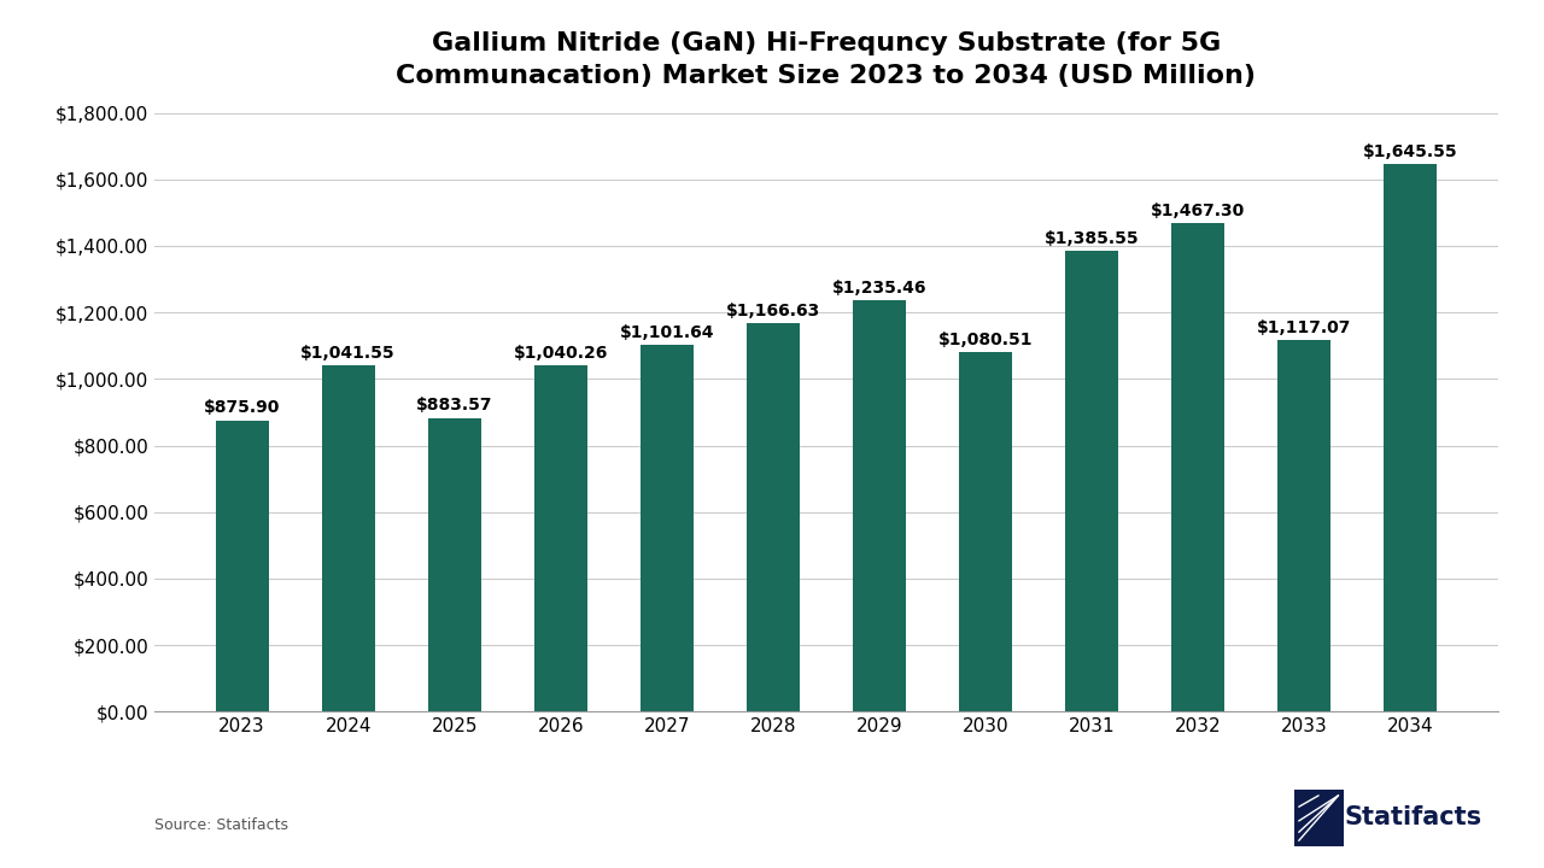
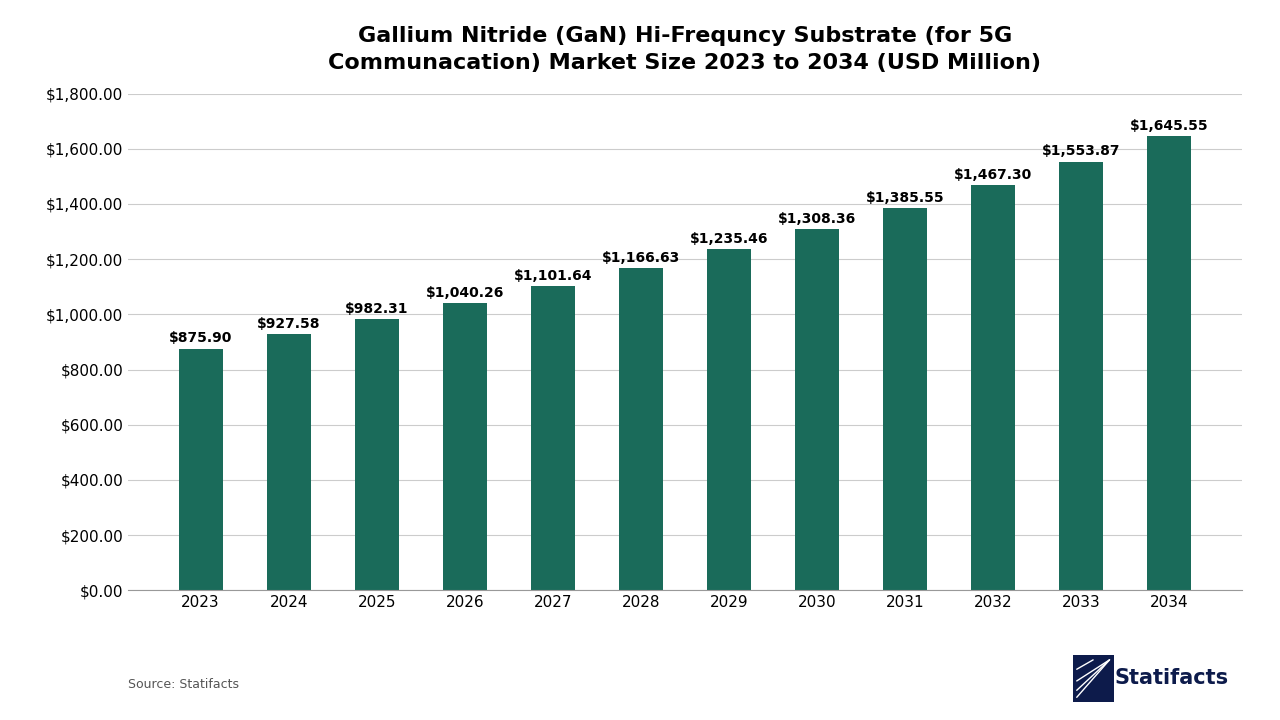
2024: $1,041.55 -> $927.58
2025: $883.57 -> $982.31
2030: $1,080.51 -> $1,308.36
2033: $1,117.07 -> $1,553.87
